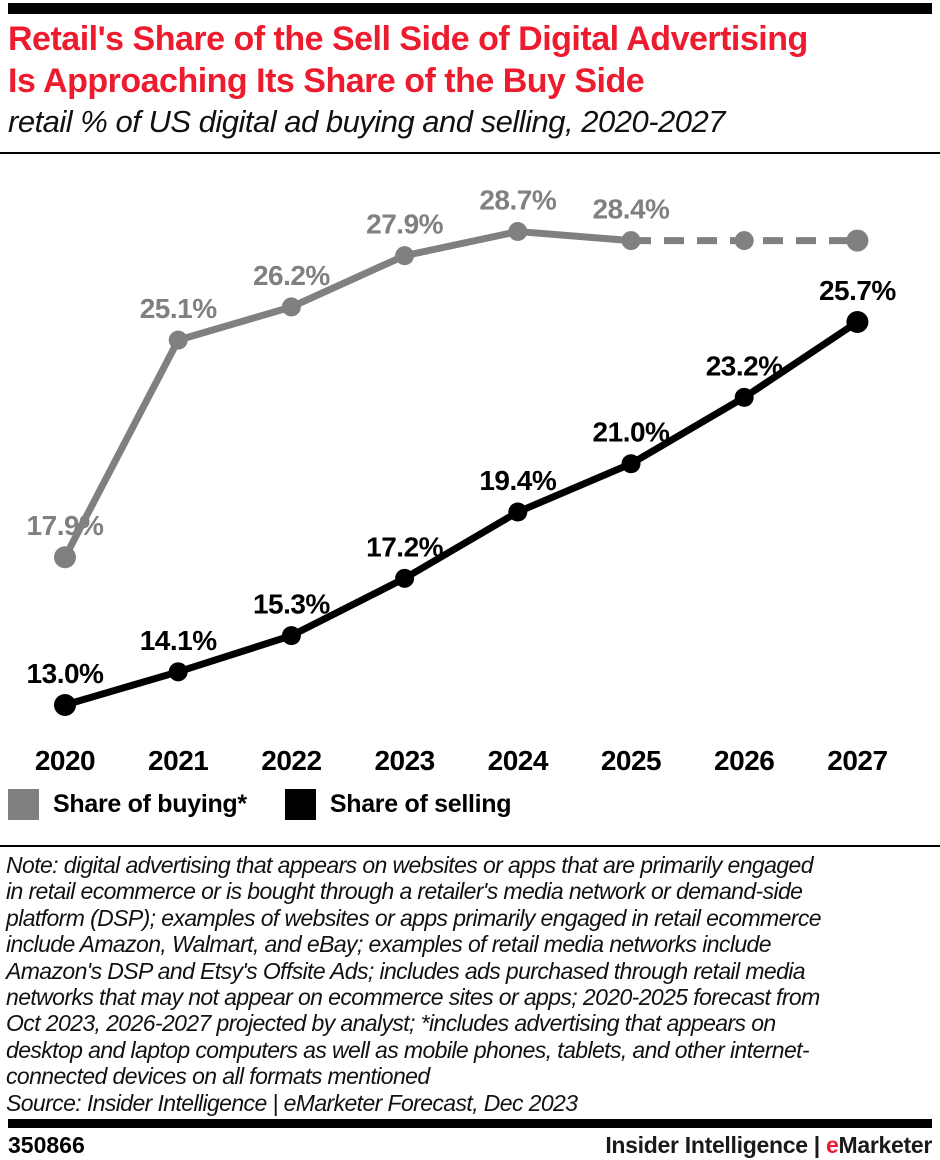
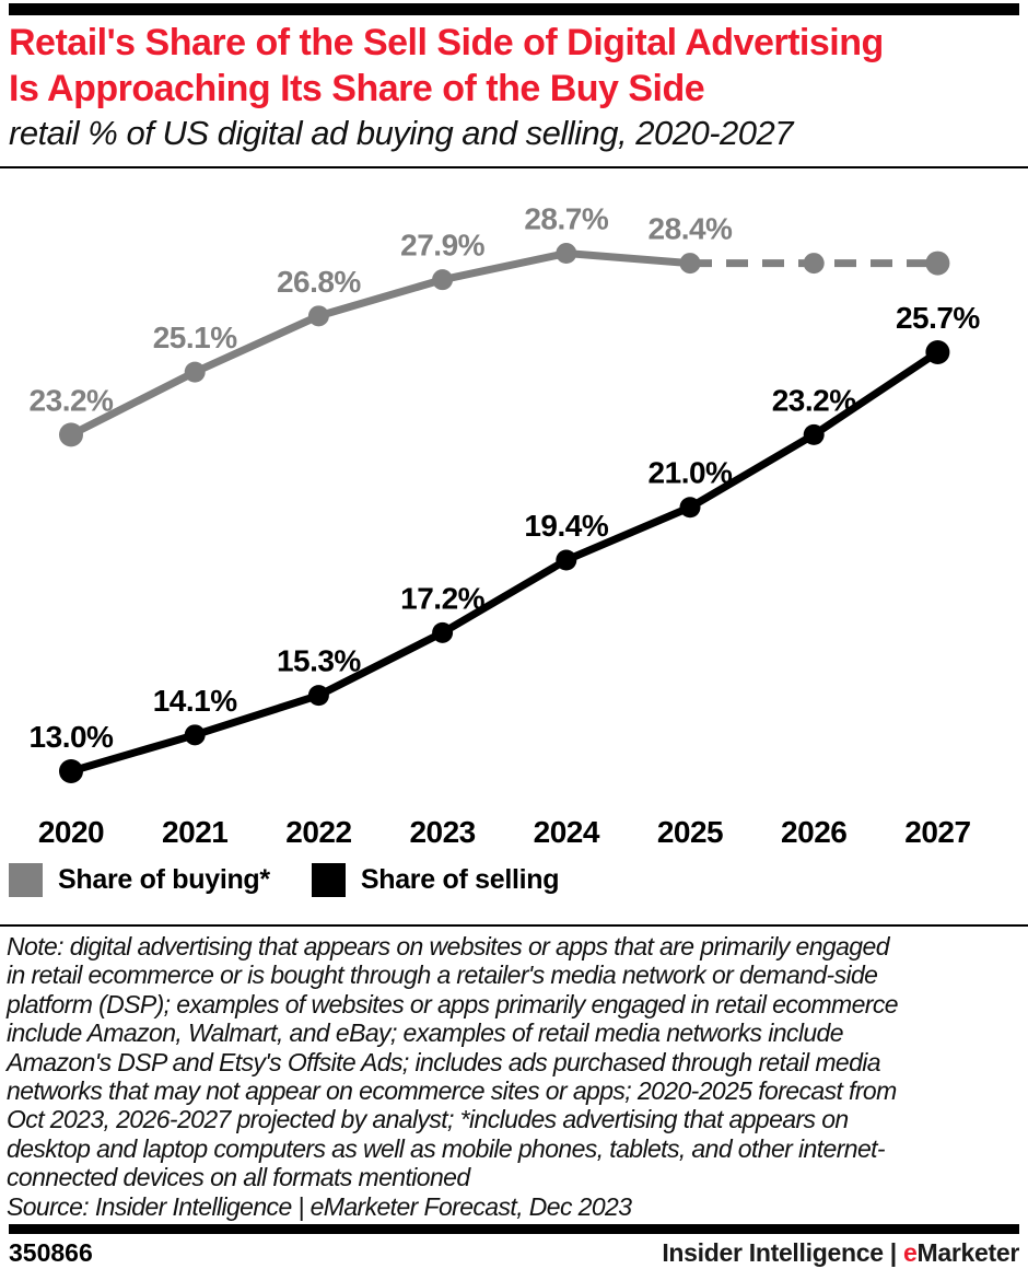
Share of buying*/2020: 17.9% -> 23.2%
Share of buying*/2022: 26.2% -> 26.8%
